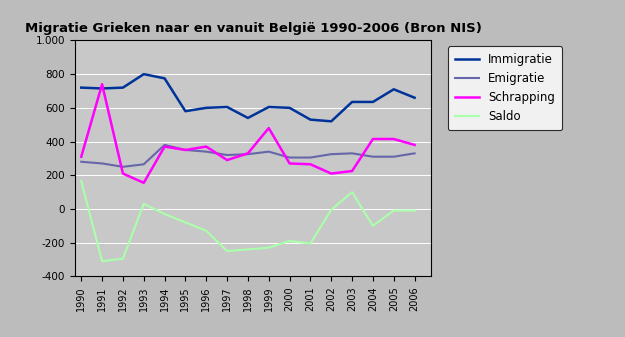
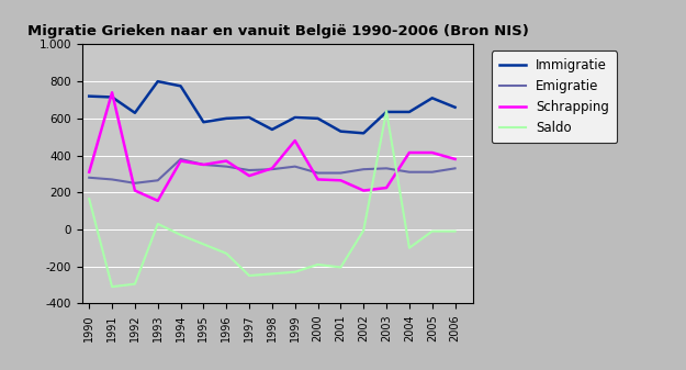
Immigratie/1992: 720 -> 630
Saldo/2003: 100 -> 640
